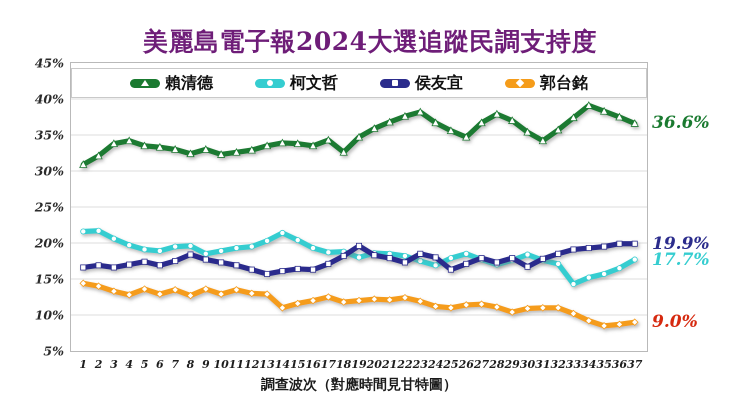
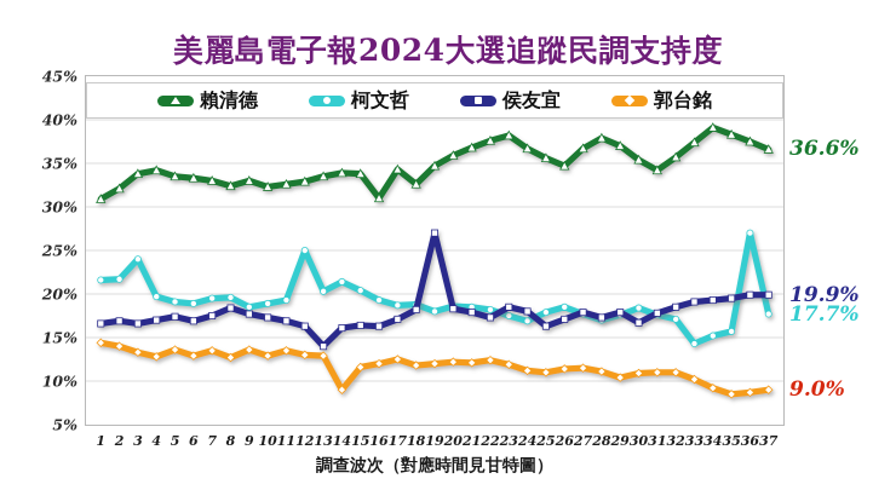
柯文哲/3: 21% -> 24%
柯文哲/12: 20% -> 25%
侯友宜/13: 16% -> 14%
郭台銘/14: 11% -> 9%
賴清德/16: 34% -> 31%
侯友宜/19: 20% -> 27%
柯文哲/36: 16% -> 27%
